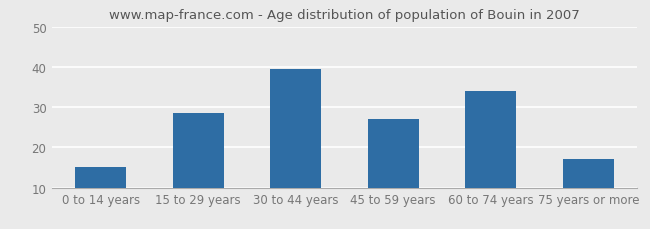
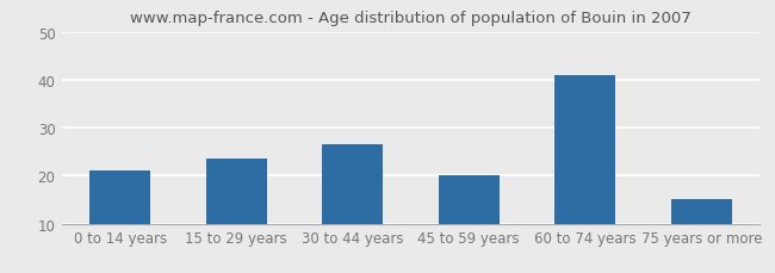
0 to 14 years: 15.0 -> 21.0
15 to 29 years: 28.5 -> 23.5
30 to 44 years: 39.5 -> 26.5
45 to 59 years: 27.0 -> 20.0
60 to 74 years: 34.0 -> 41.0
75 years or more: 17.0 -> 15.0
